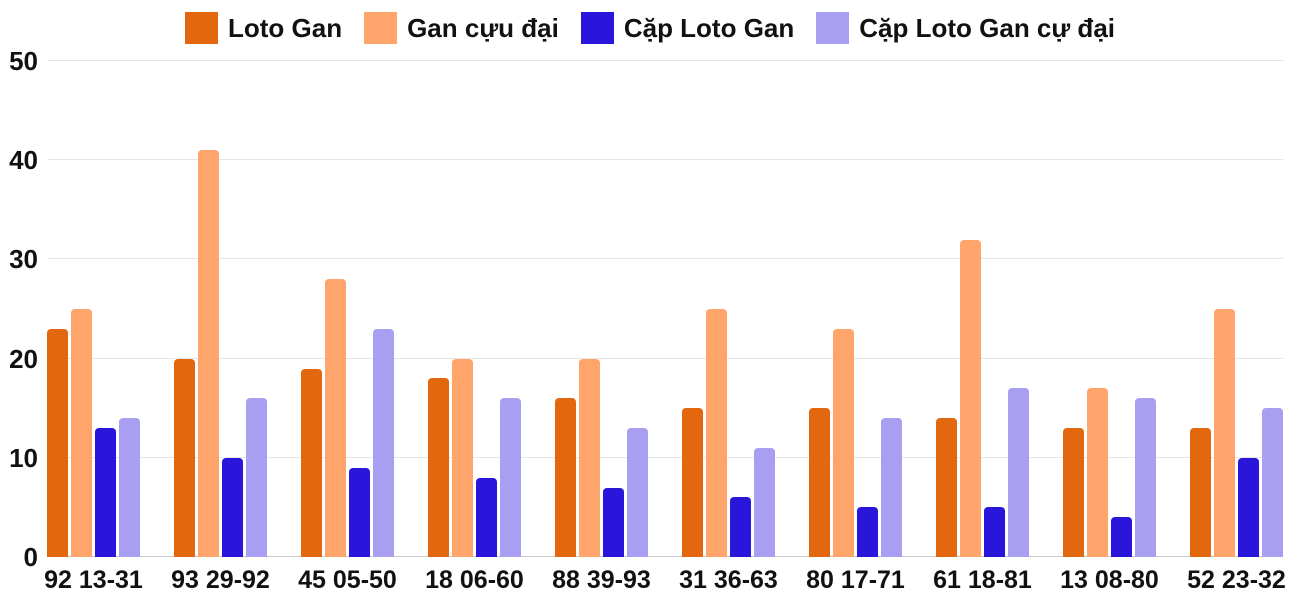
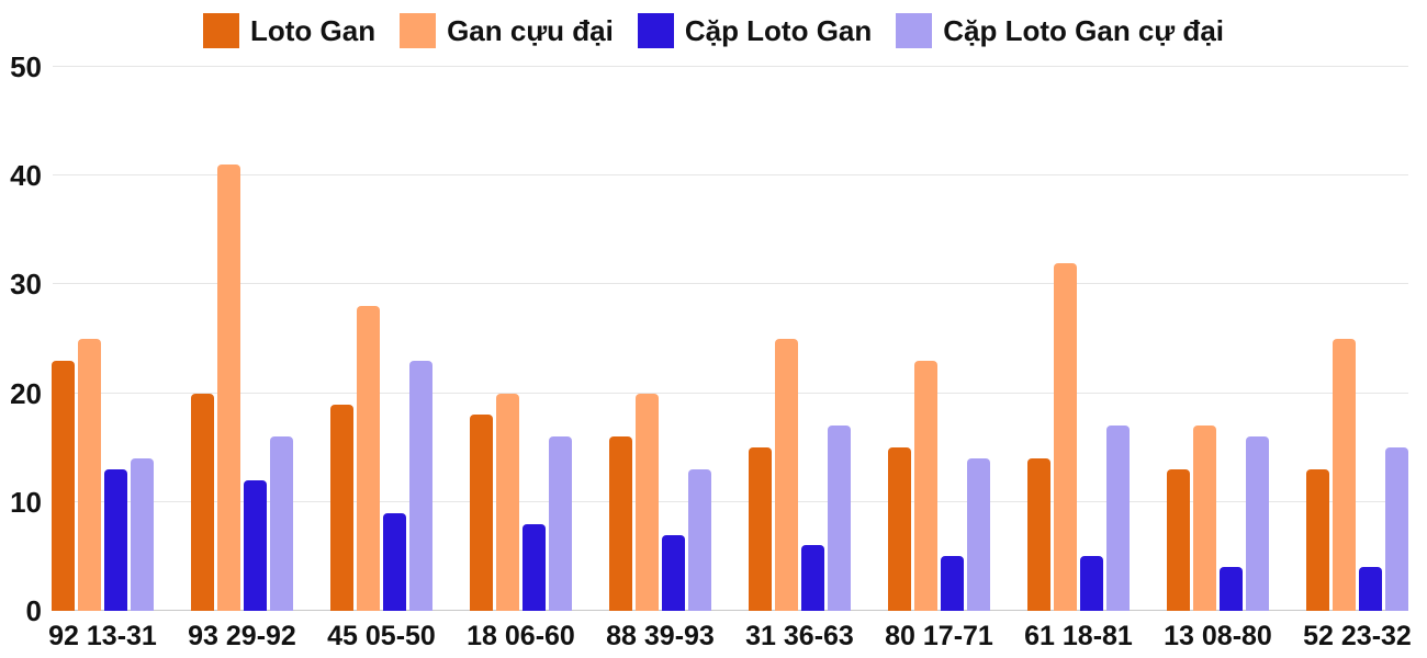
Cặp Loto Gan/93 29-92: 10 -> 12
Cặp Loto Gan cự đại/31 36-63: 11 -> 17
Cặp Loto Gan/52 23-32: 10 -> 4
